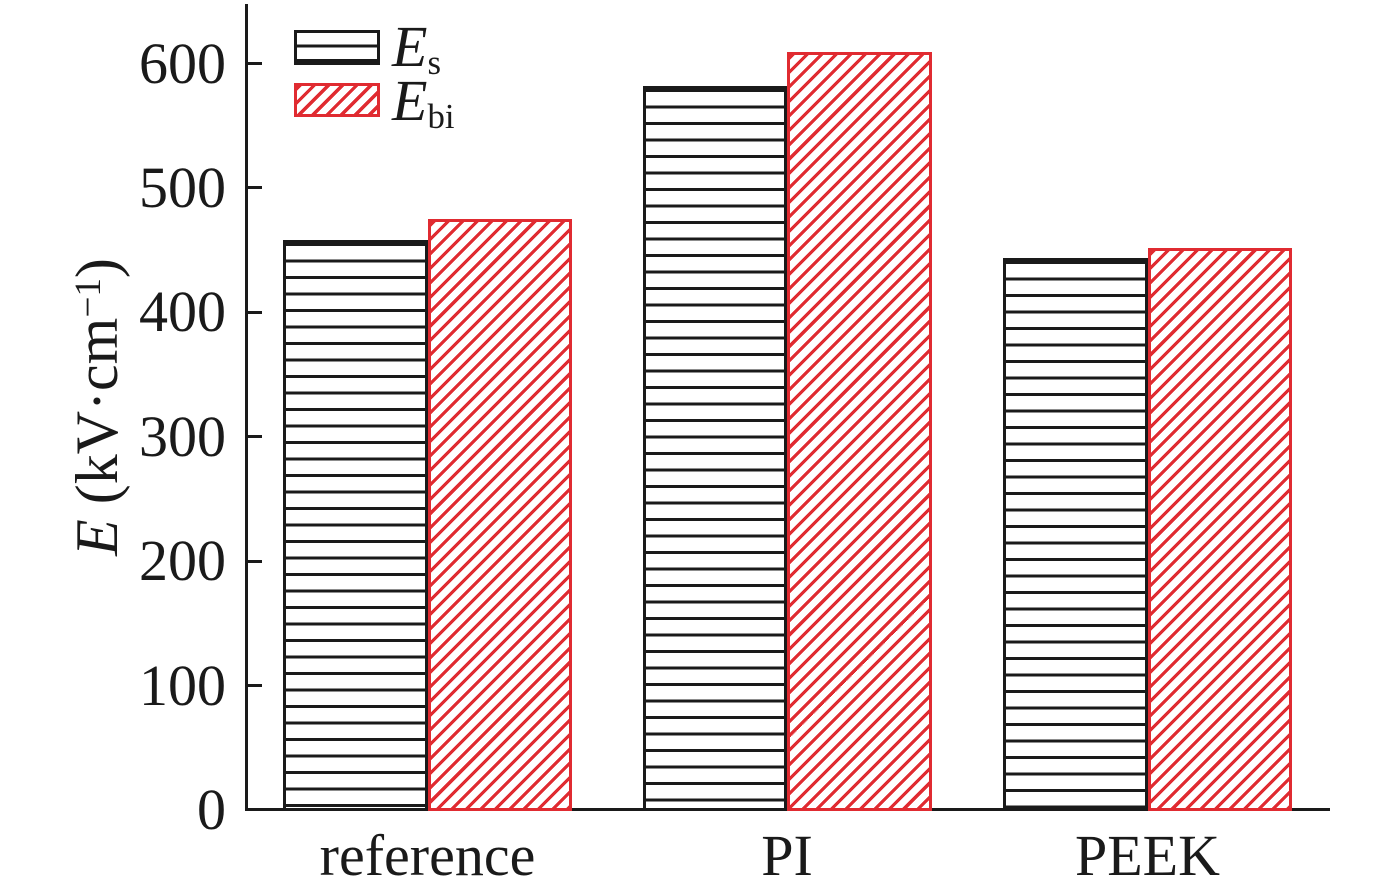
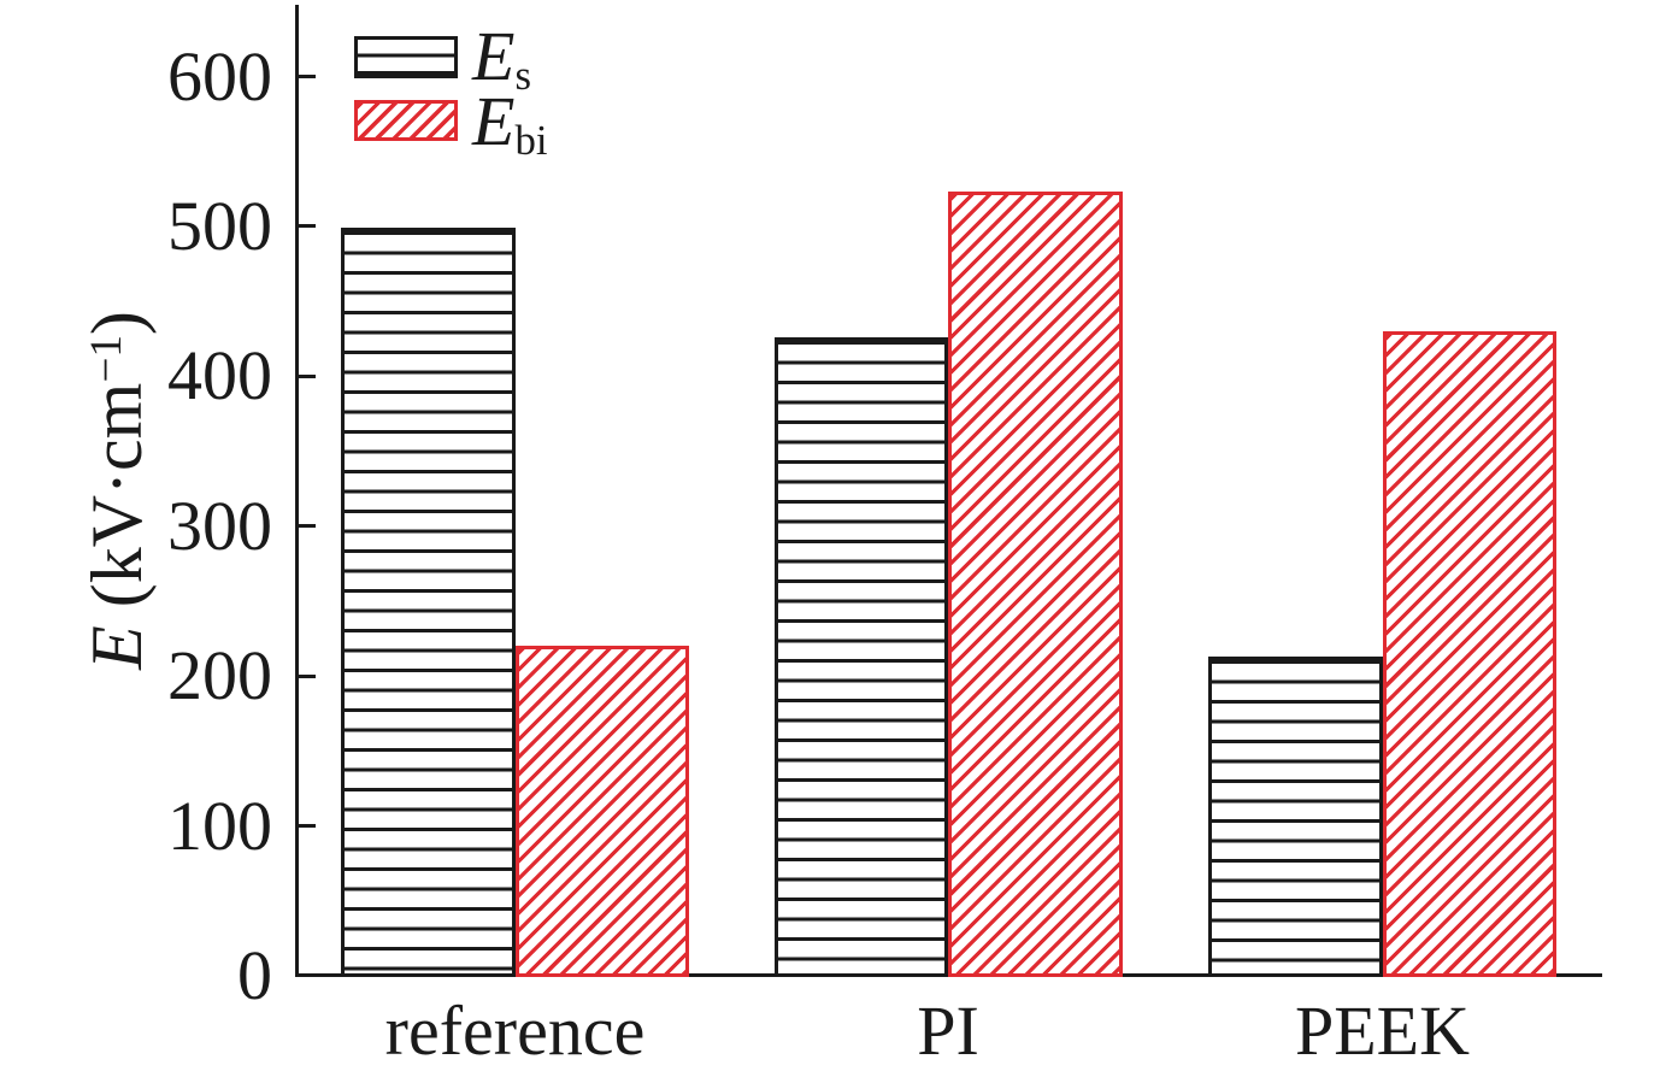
Es/reference: 458 -> 499
Ebi/reference: 475 -> 220
Es/PI: 582 -> 426
Ebi/PI: 609 -> 523
Es/PEEK: 444 -> 213
Ebi/PEEK: 452 -> 430
